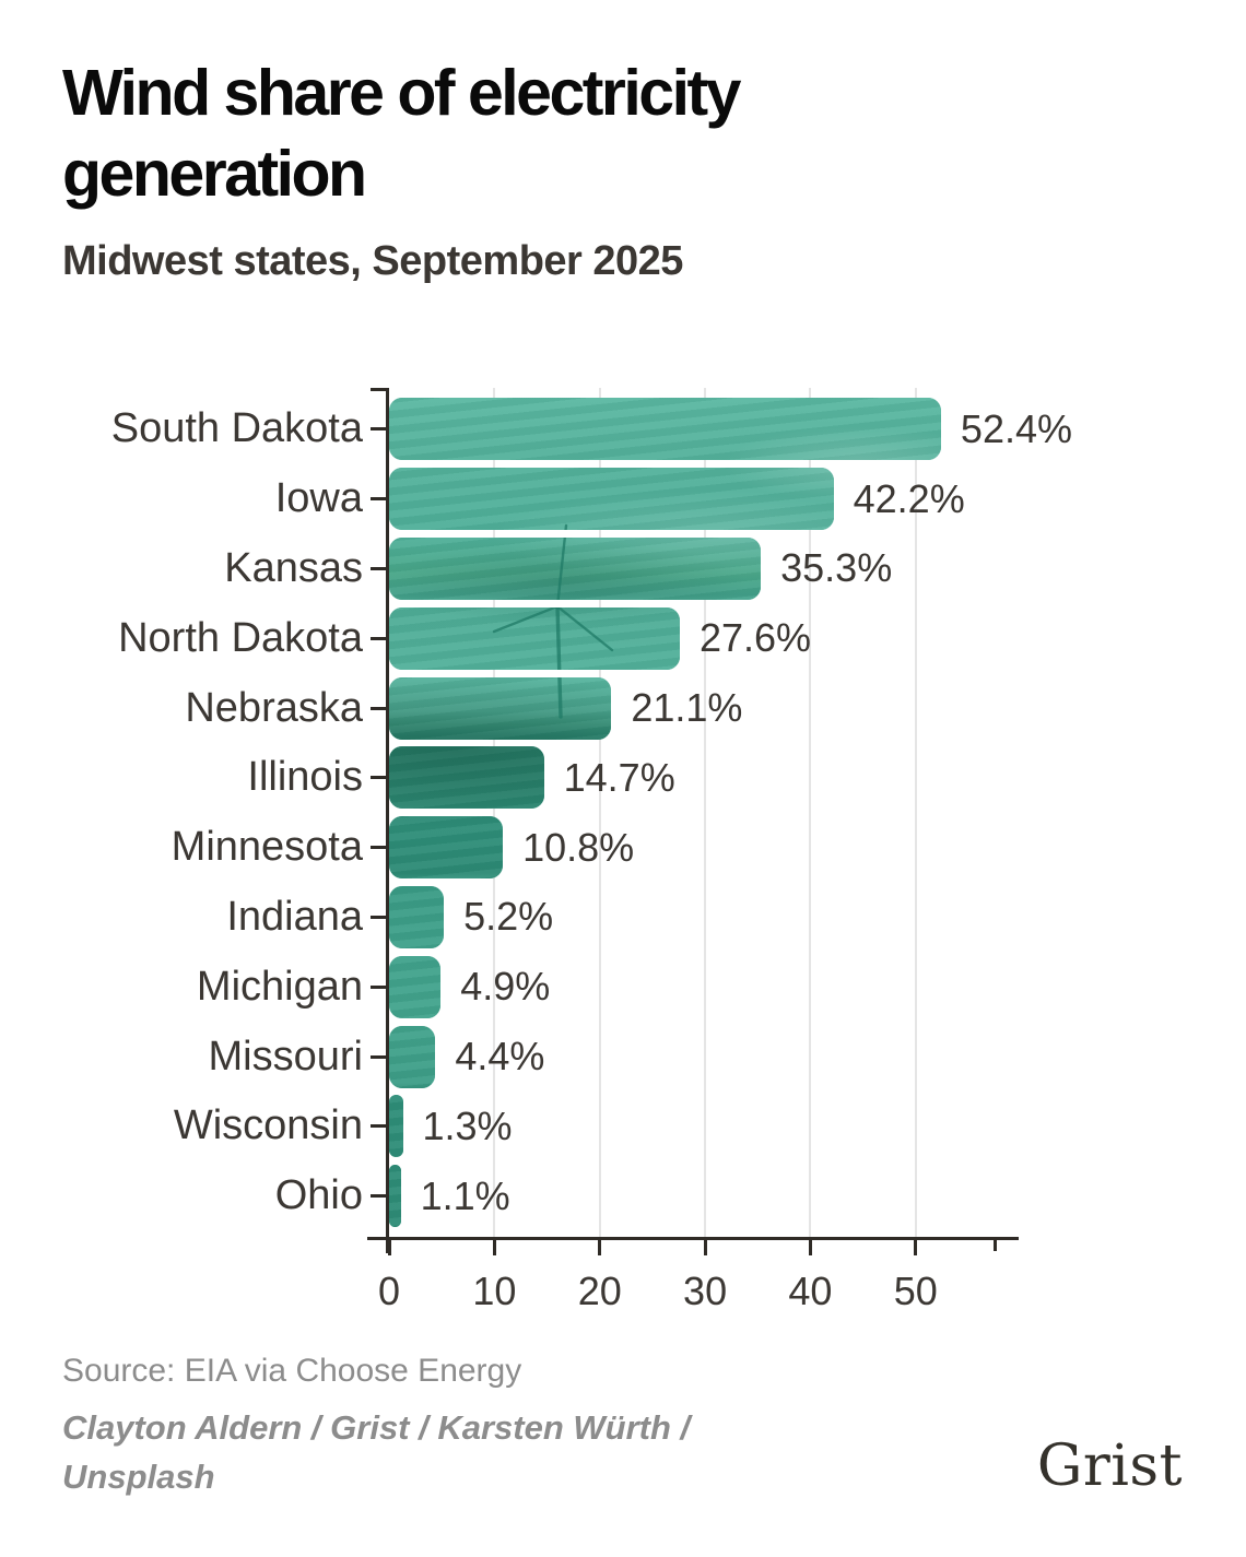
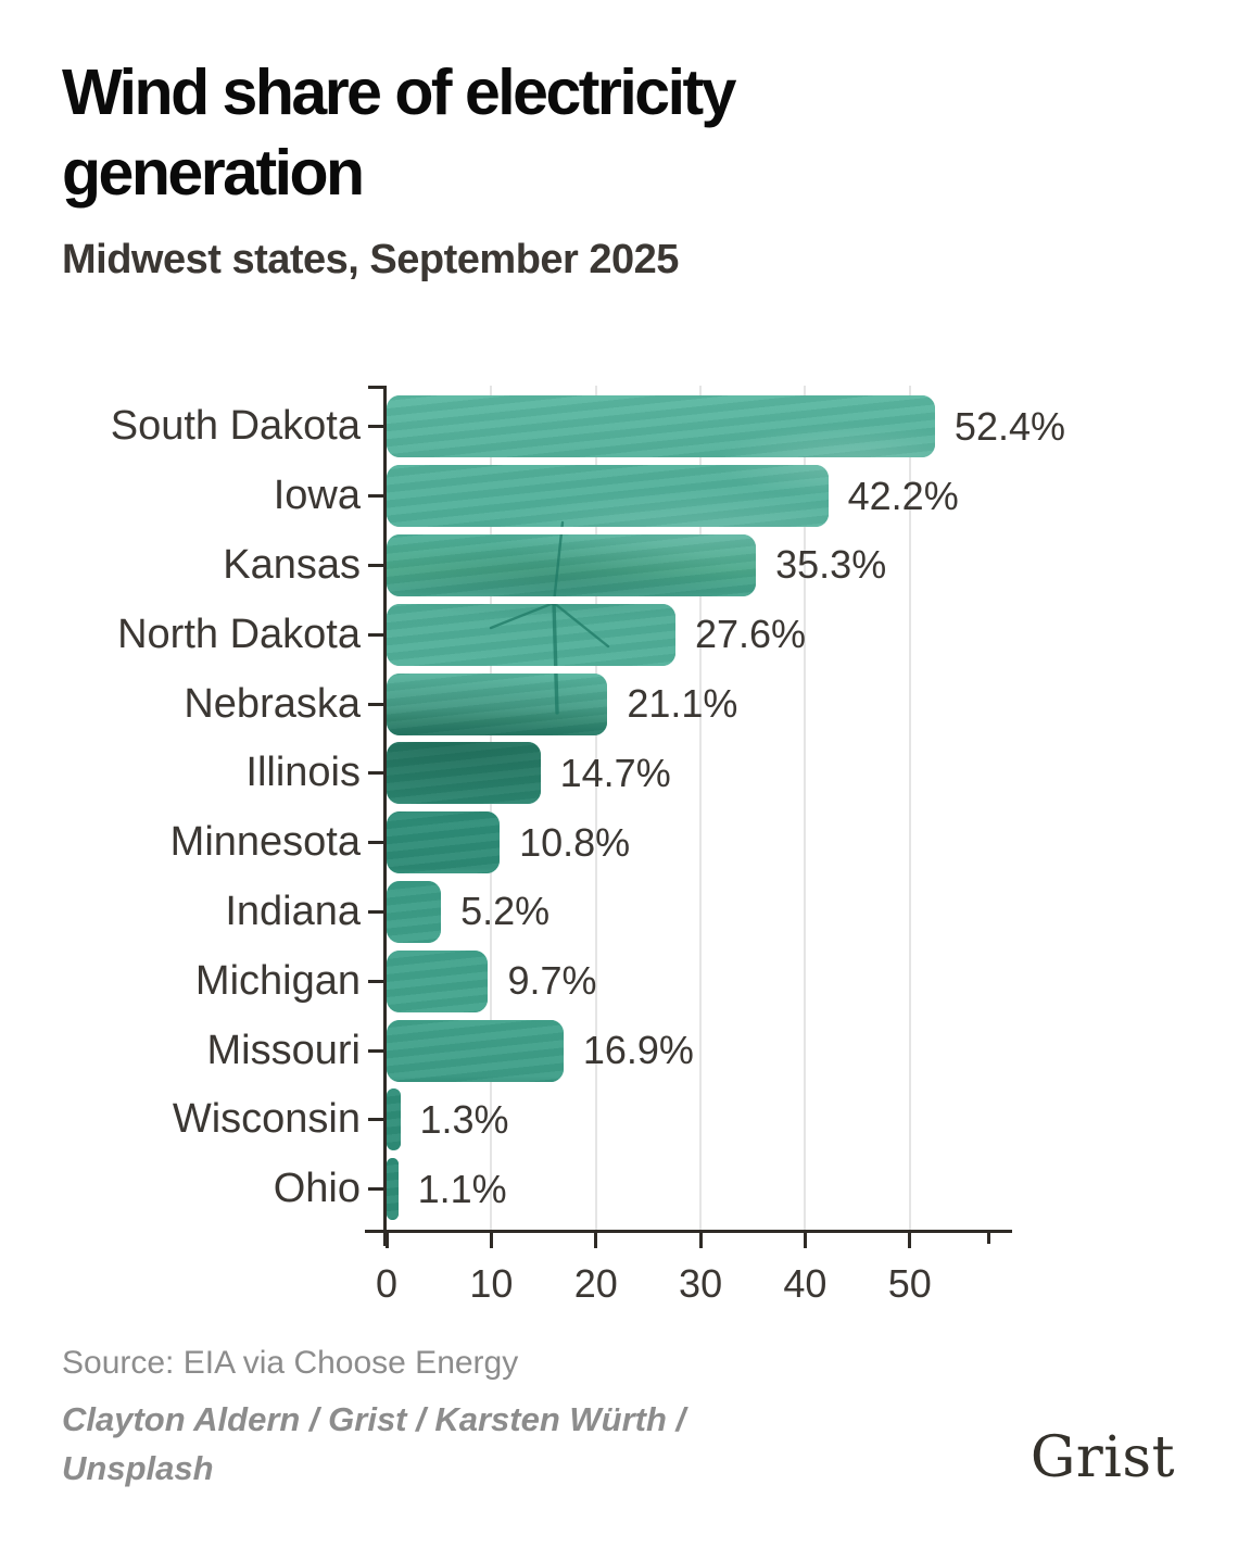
Michigan: 4.9% -> 9.7%
Missouri: 4.4% -> 16.9%
